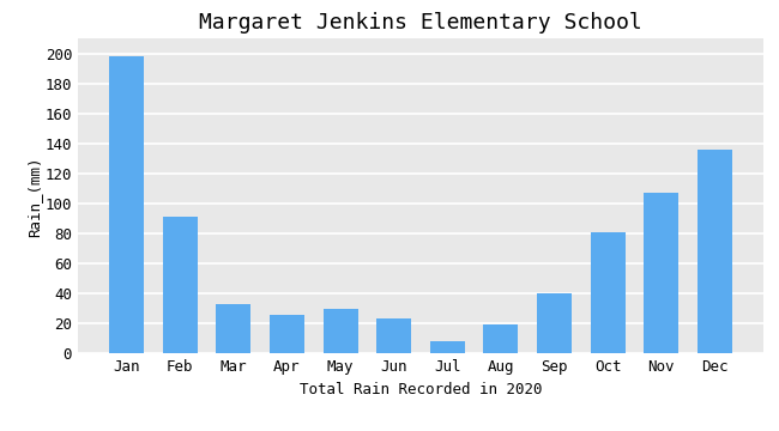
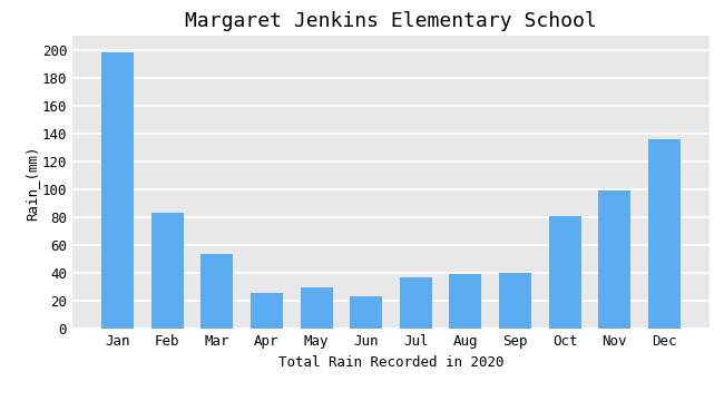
Feb: 91 -> 83
Mar: 33 -> 54
Jul: 8 -> 37
Aug: 19 -> 39
Nov: 107 -> 99
